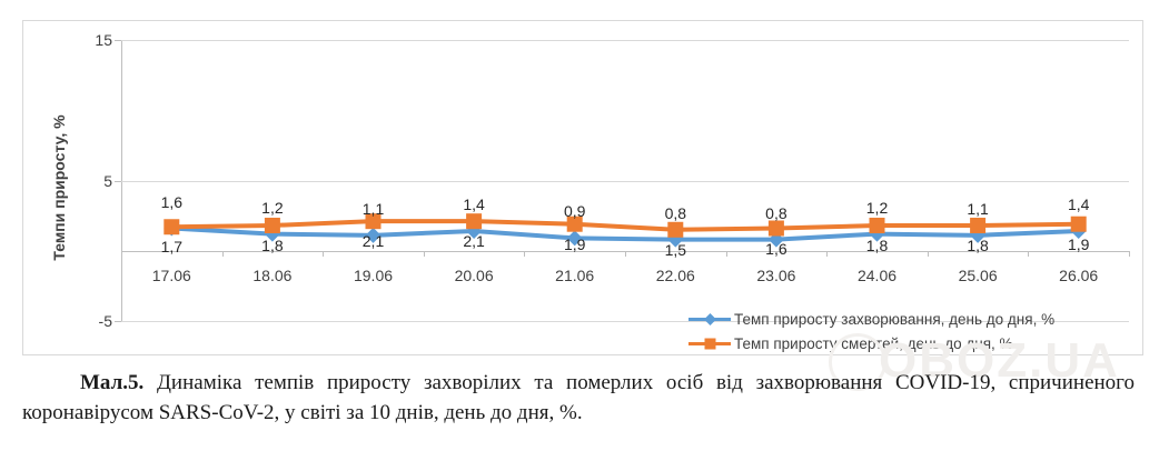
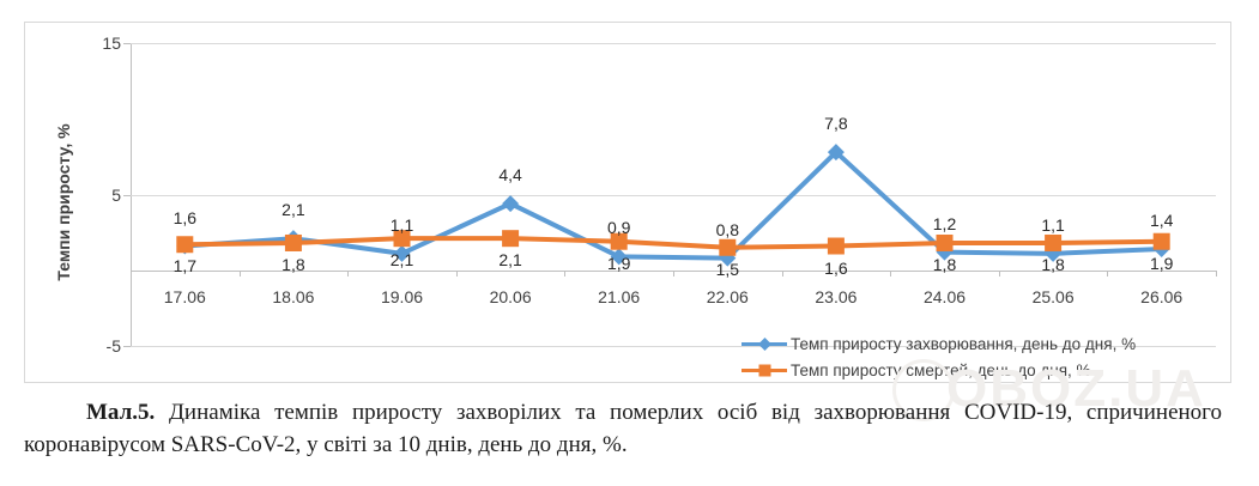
Темп приросту захворювання, день до дня, %/18.06: 1,2 -> 2,1
Темп приросту захворювання, день до дня, %/20.06: 1,4 -> 4,4
Темп приросту захворювання, день до дня, %/23.06: 0,8 -> 7,8
